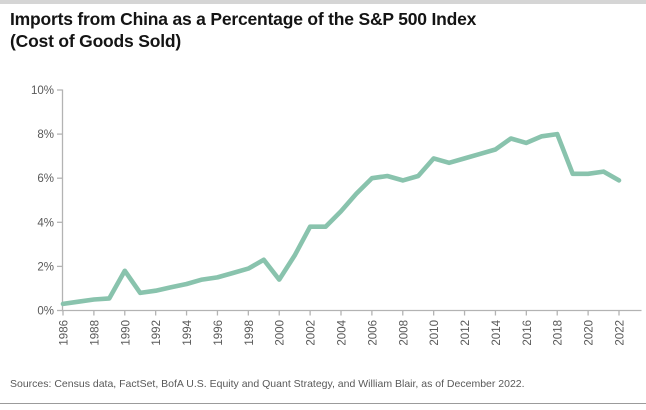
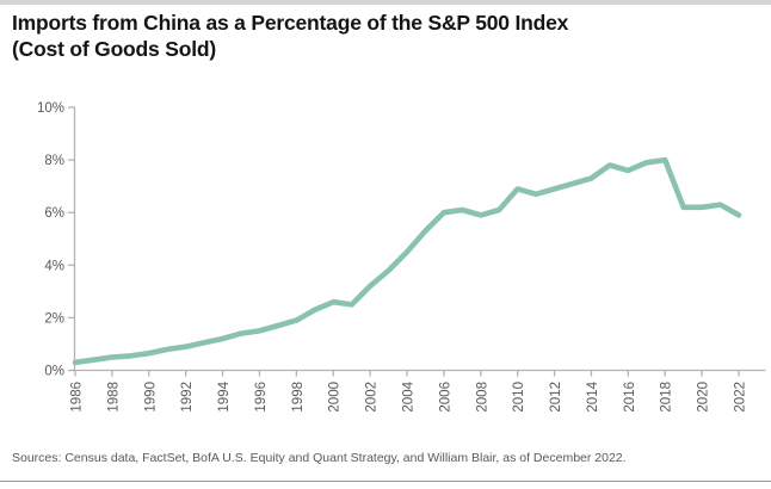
1990: 1.8% -> 0.7%
2000: 1.4% -> 2.6%
2002: 3.8% -> 3.2%
